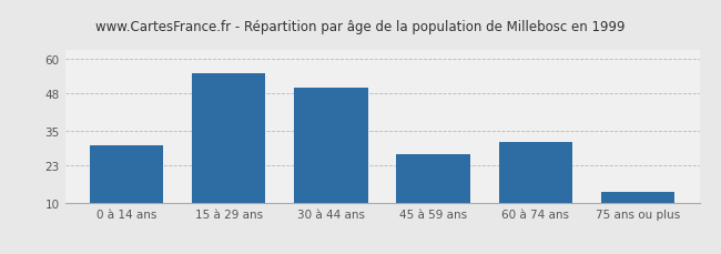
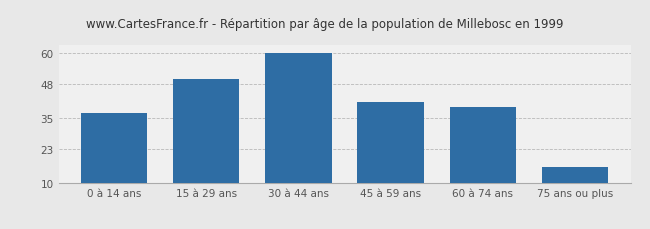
0 à 14 ans: 30 -> 37
15 à 29 ans: 55 -> 50
30 à 44 ans: 50 -> 60
45 à 59 ans: 27 -> 41
60 à 74 ans: 31 -> 39
75 ans ou plus: 14 -> 16
